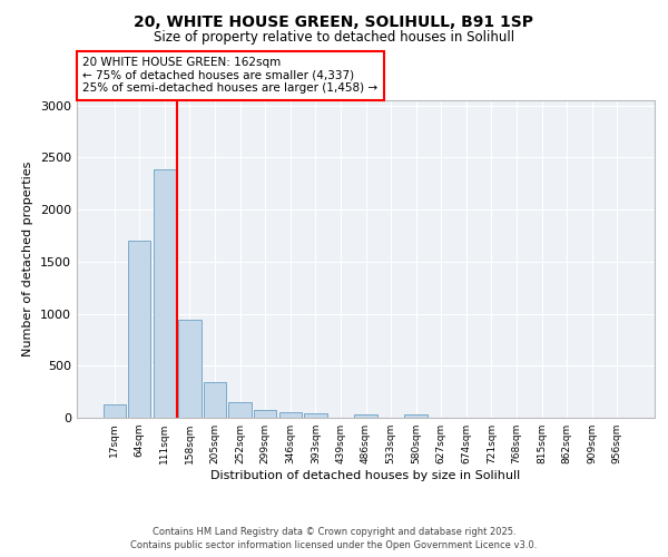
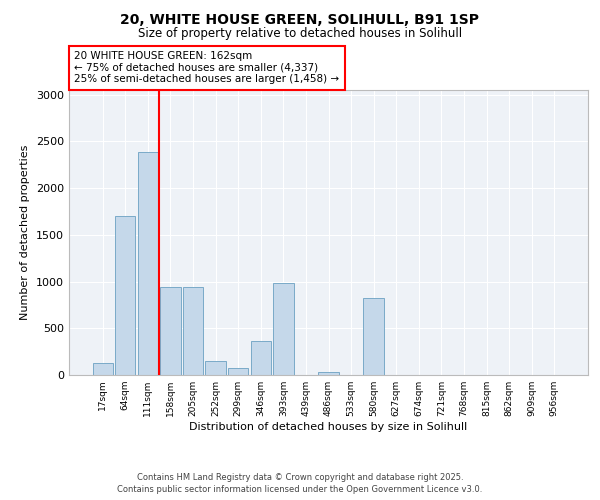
205sqm: 340 -> 940
346sqm: 60 -> 360
393sqm: 40 -> 980
580sqm: 30 -> 820
